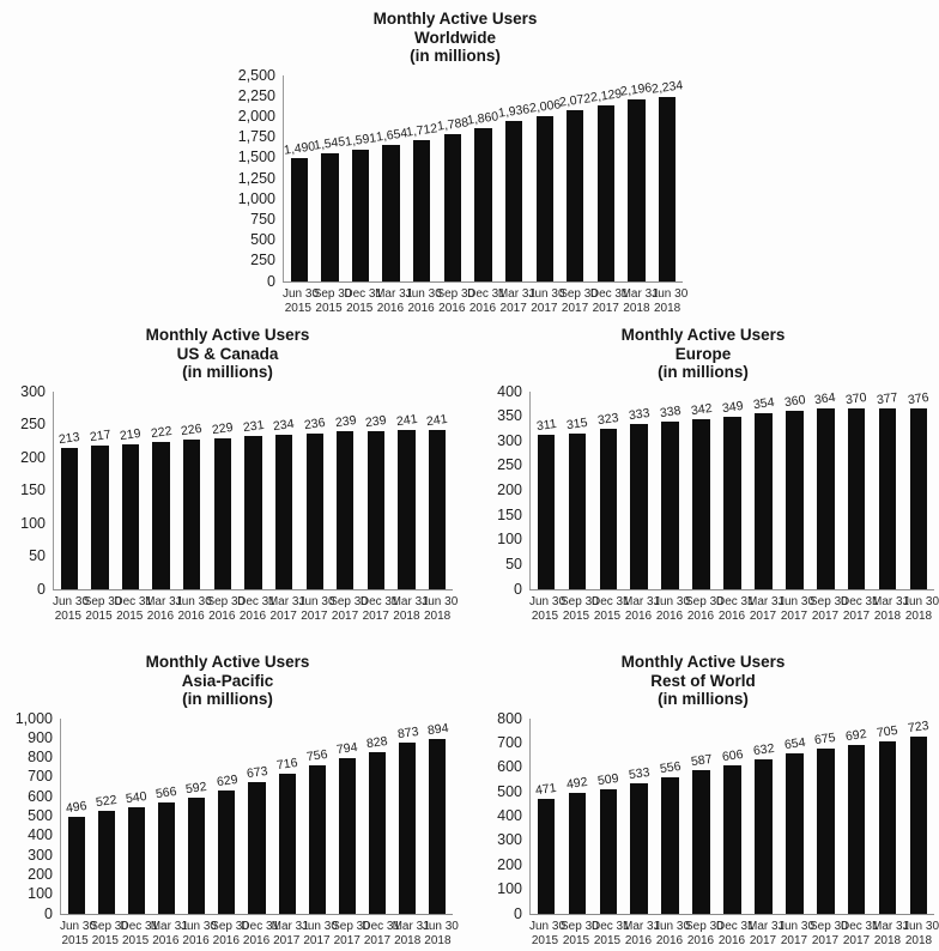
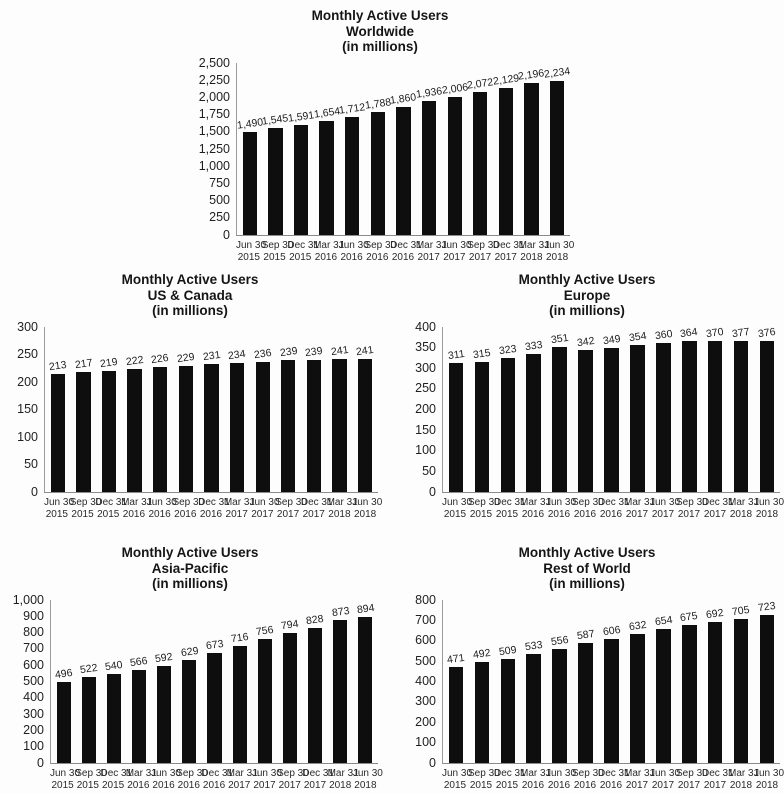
Monthly Active Users Europe (in millions)/Jun 30 2016: 338 -> 351
